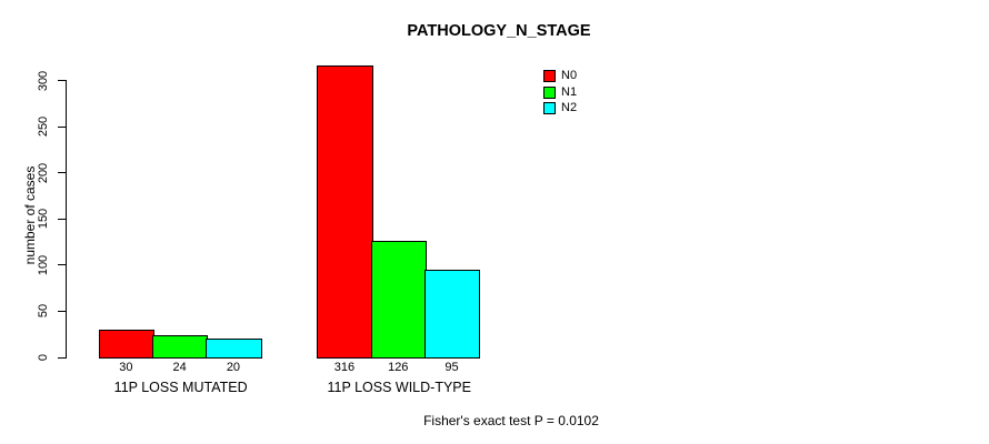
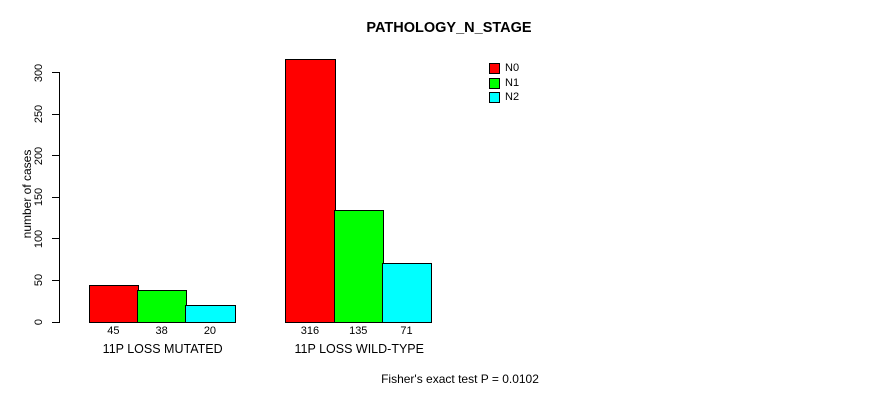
N0/11P LOSS MUTATED: 30 -> 45
N1/11P LOSS MUTATED: 24 -> 38
N1/11P LOSS WILD-TYPE: 126 -> 135
N2/11P LOSS WILD-TYPE: 95 -> 71
